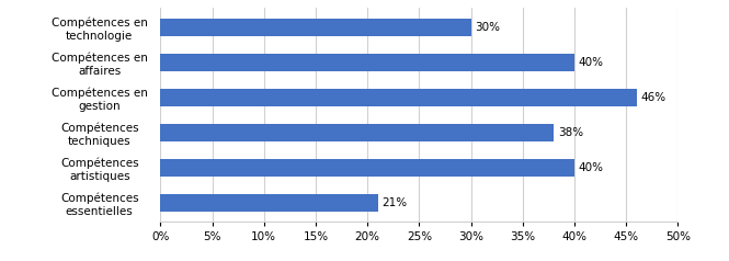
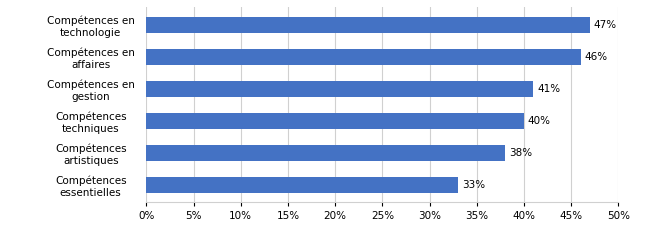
Compétences en technologie: 30% -> 47%
Compétences en affaires: 40% -> 46%
Compétences en gestion: 46% -> 41%
Compétences techniques: 38% -> 40%
Compétences artistiques: 40% -> 38%
Compétences essentielles: 21% -> 33%
